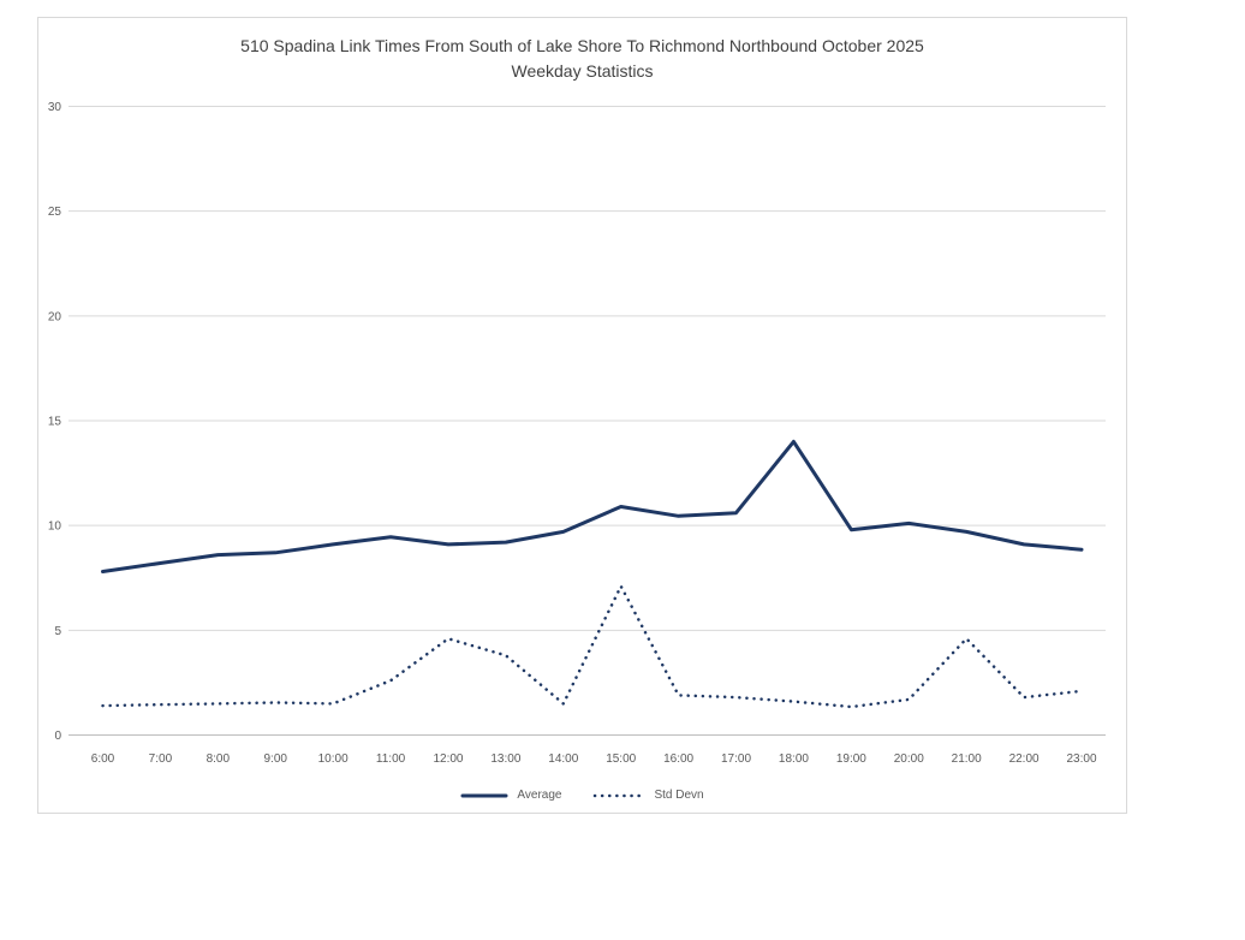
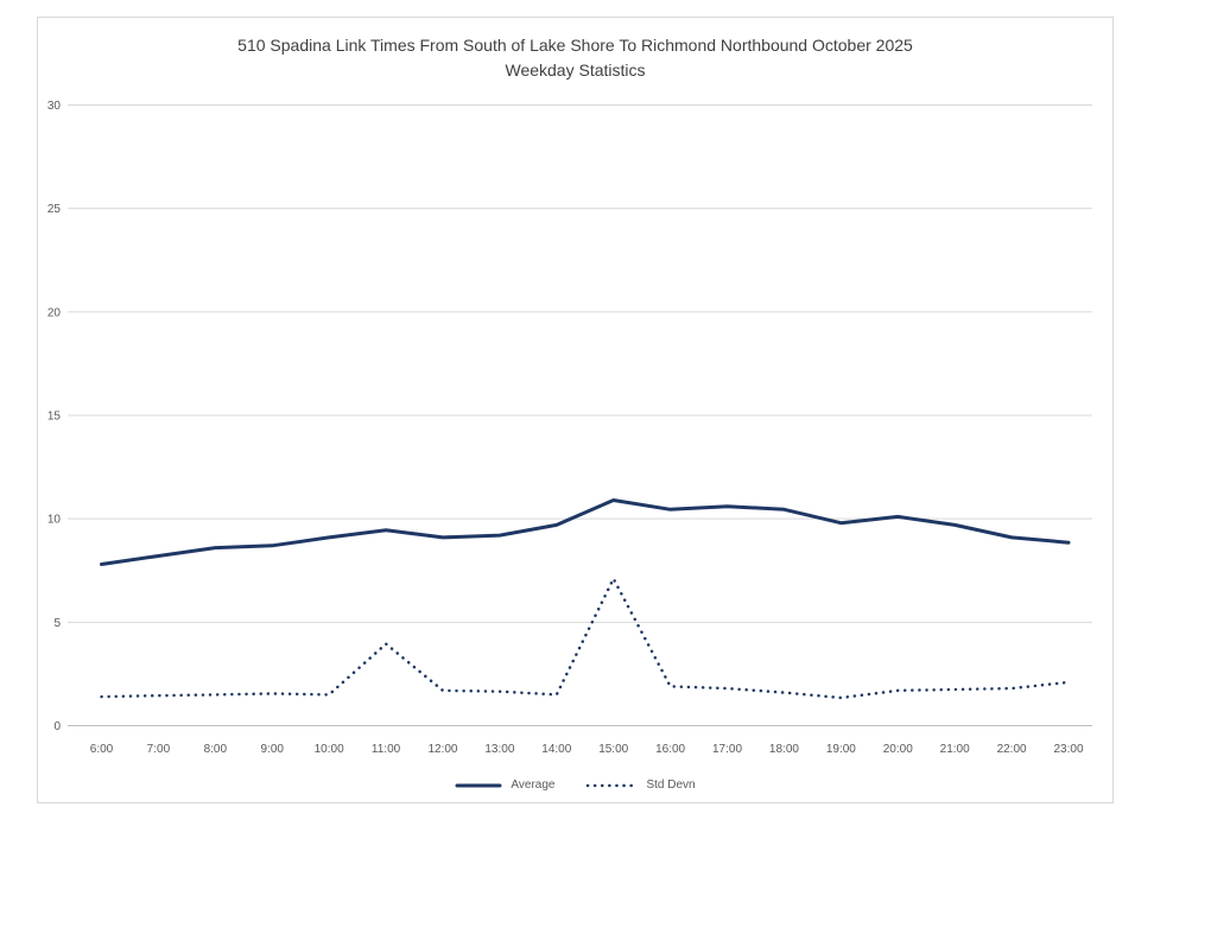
Std Devn/11:00: 2.6 -> 4.0
Std Devn/12:00: 4.6 -> 1.7
Std Devn/13:00: 3.8 -> 1.6
Average/18:00: 14.0 -> 10.4
Std Devn/21:00: 4.6 -> 1.8
